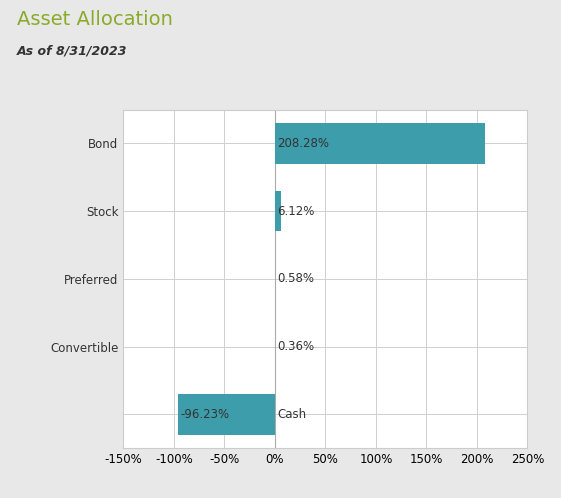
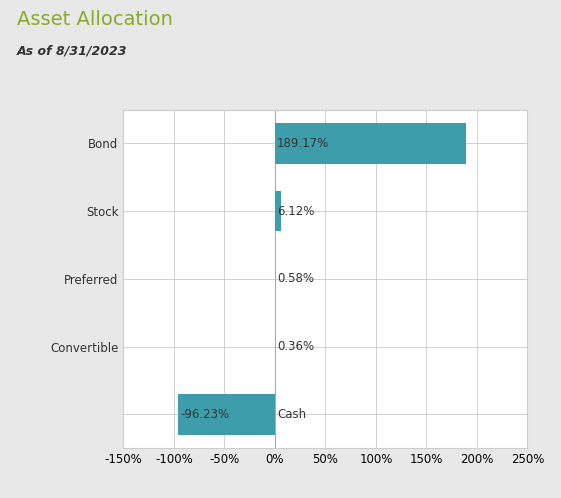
Bond: 208.28% -> 189.17%
